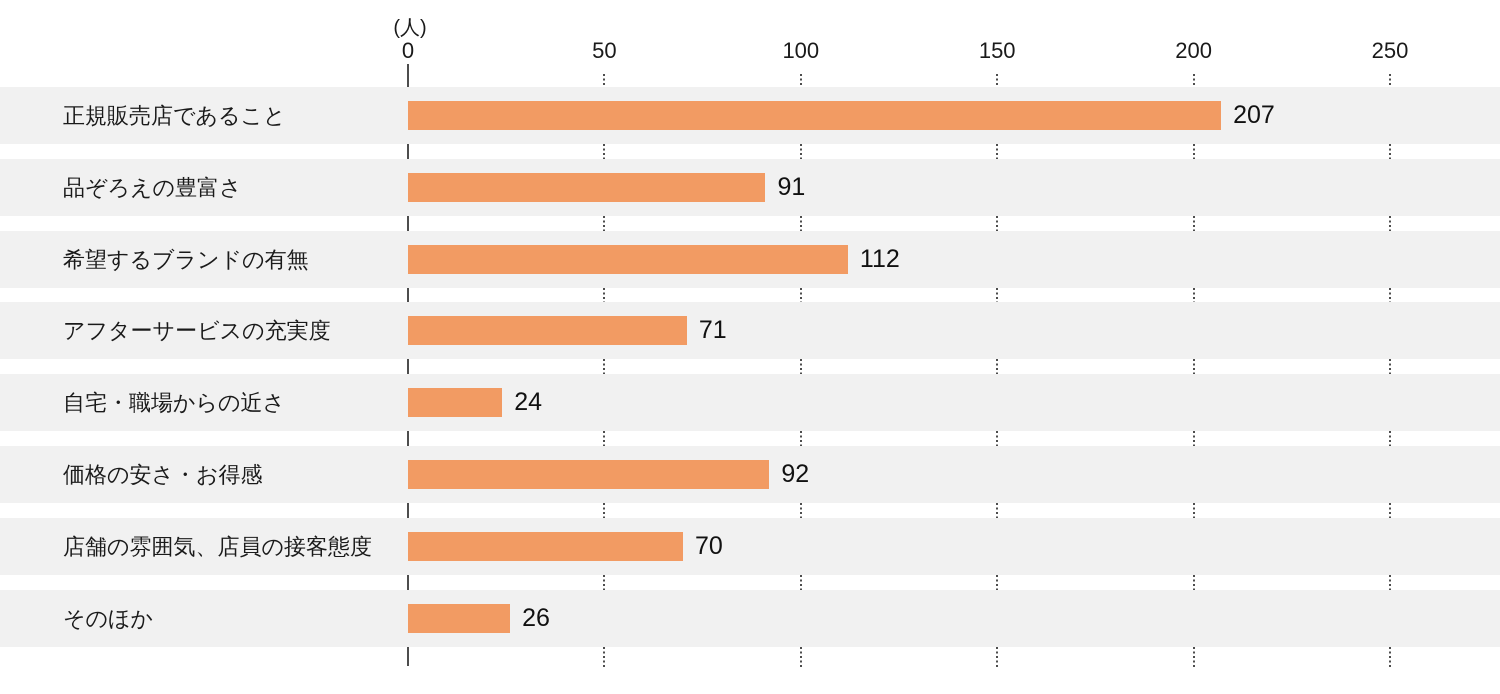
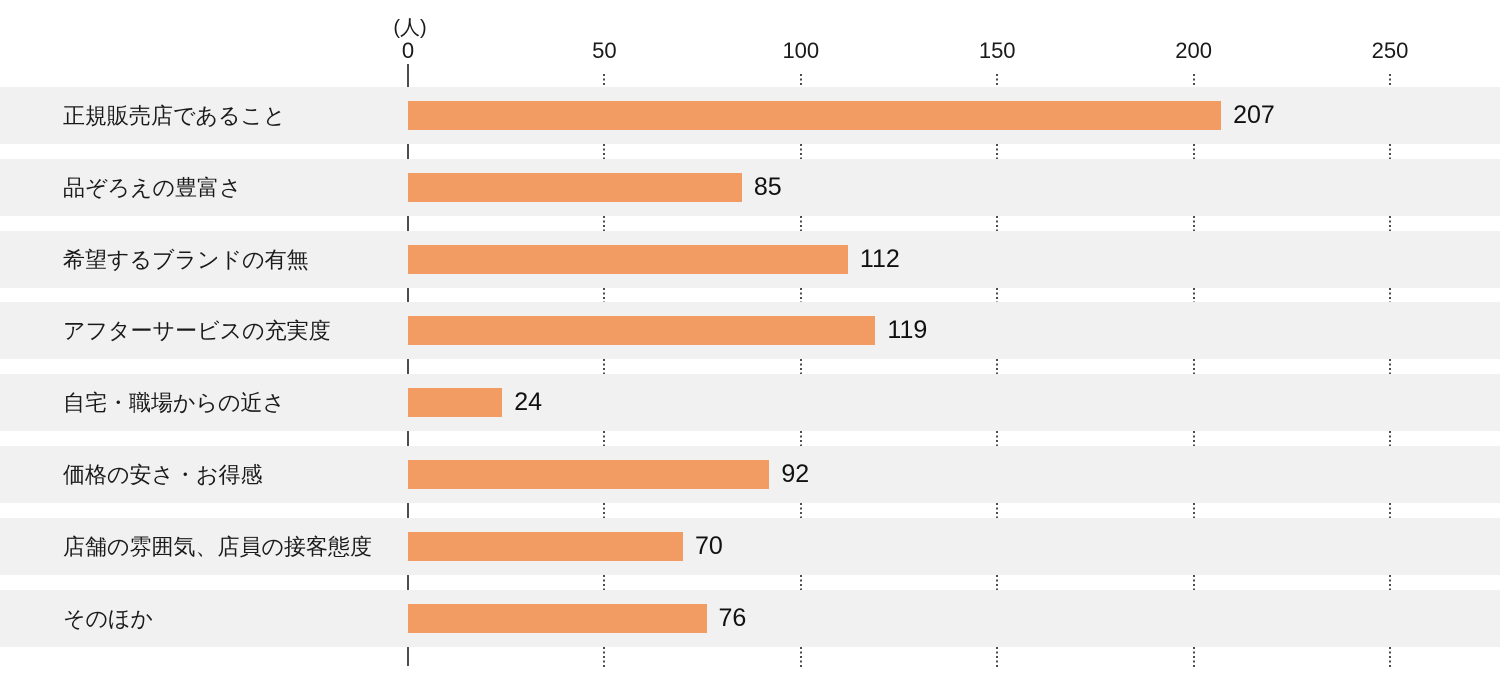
品ぞろえの豊富さ: 91 -> 85
アフターサービスの充実度: 71 -> 119
そのほか: 26 -> 76
